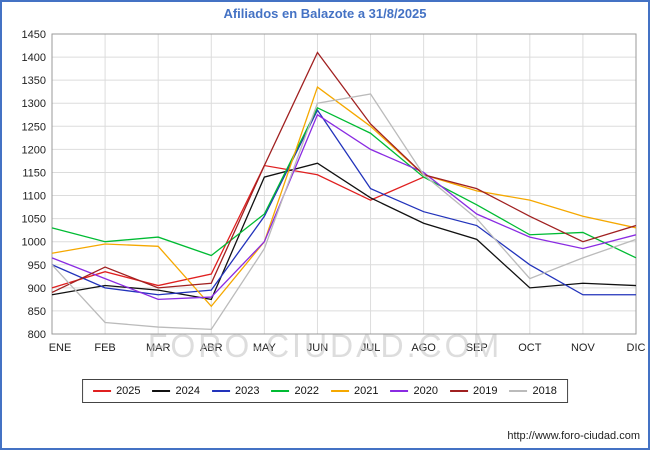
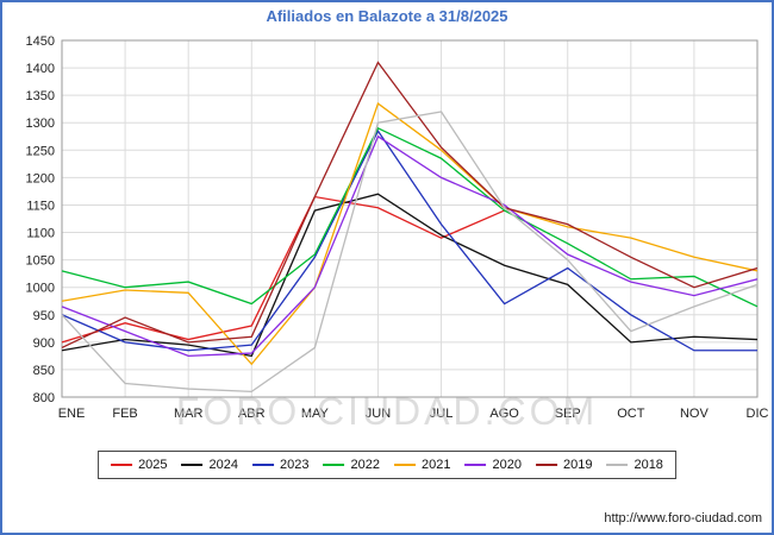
2018/MAY: 980 -> 890
2023/AGO: 1060 -> 970
